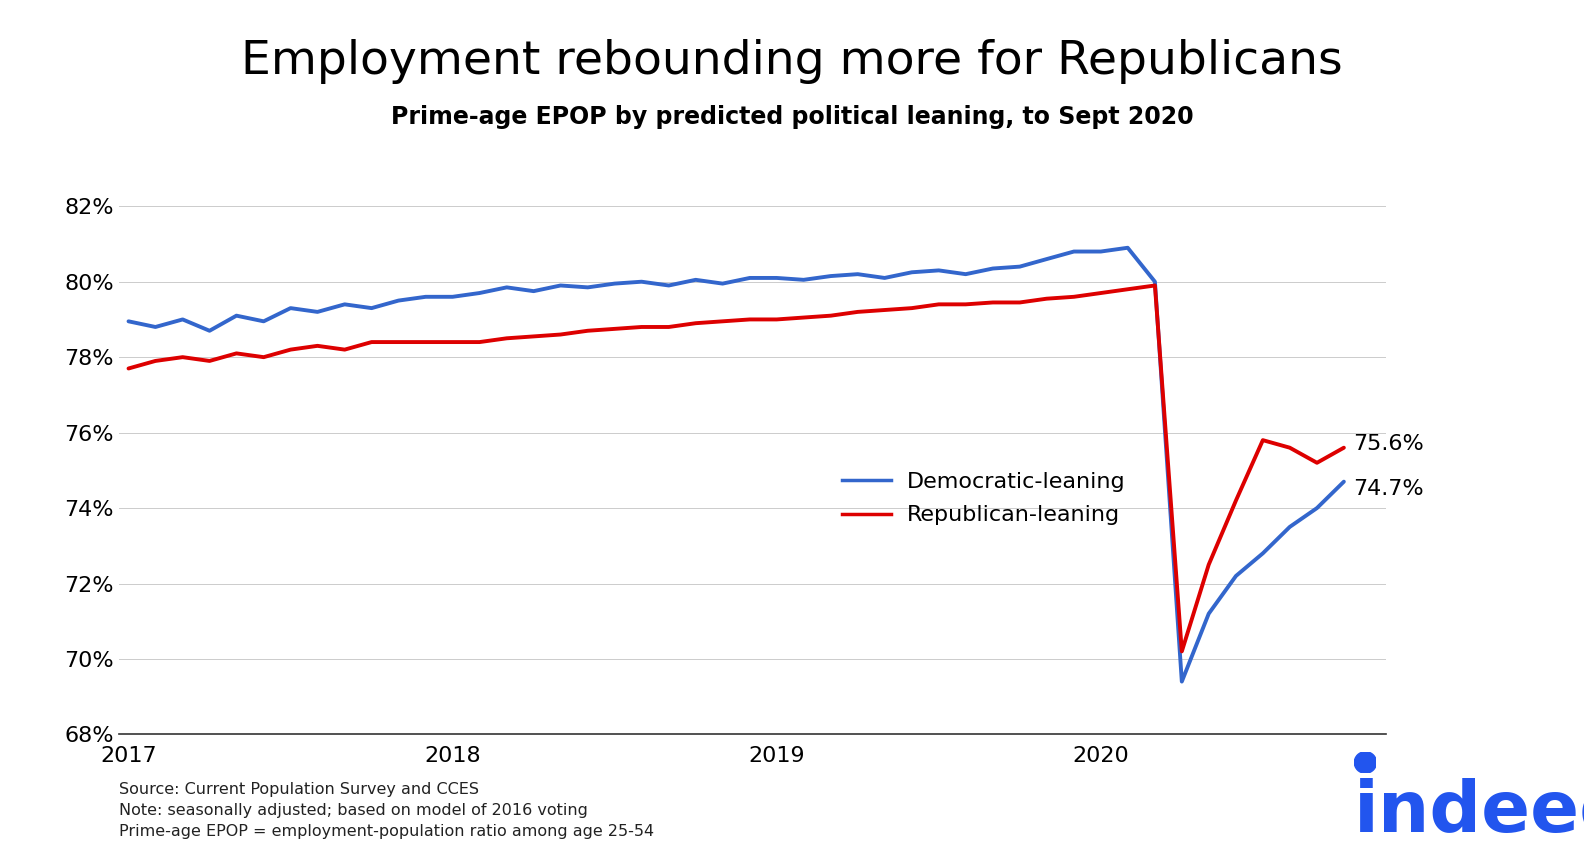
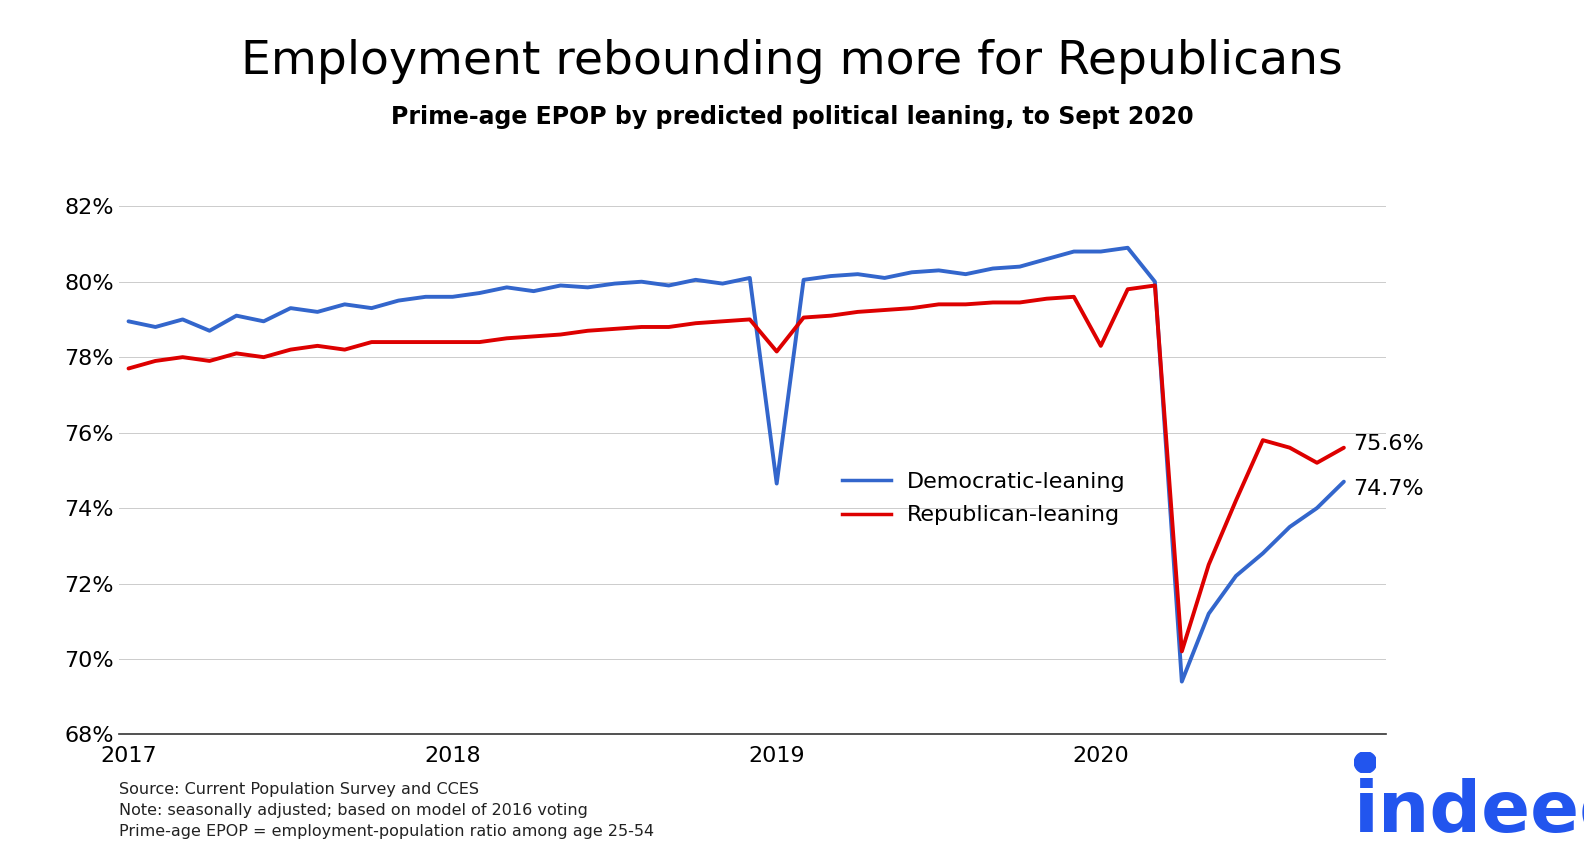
Democratic-leaning/2019: 80.10% -> 74.65%
Republican-leaning/2019: 79.00% -> 78.15%
Republican-leaning/2020: 79.70% -> 78.30%
